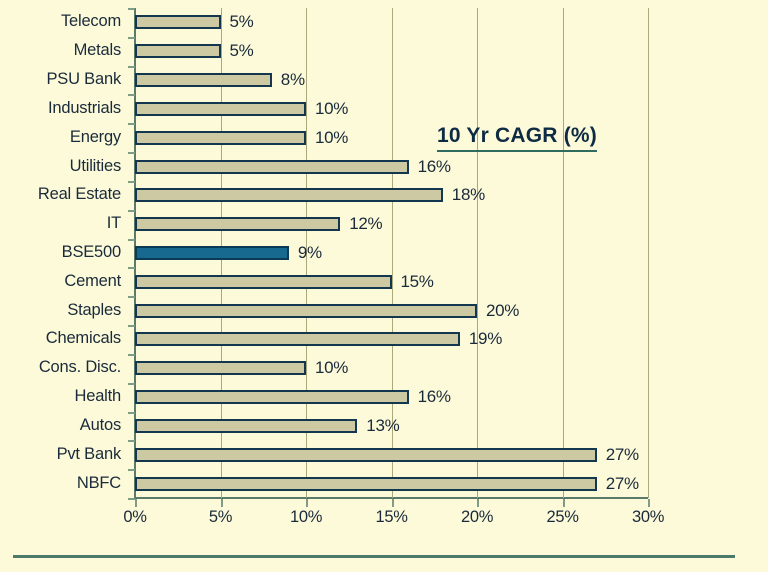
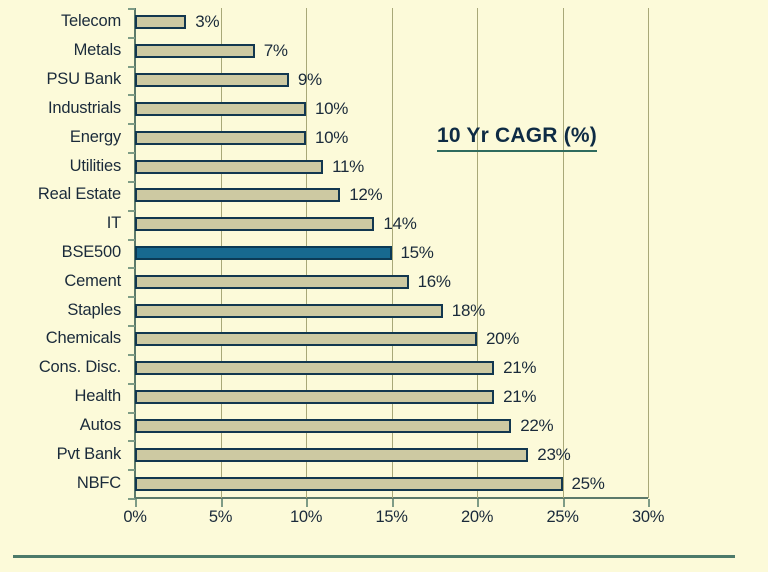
Telecom: 5% -> 3%
Metals: 5% -> 7%
PSU Bank: 8% -> 9%
Utilities: 16% -> 11%
Real Estate: 18% -> 12%
IT: 12% -> 14%
BSE500: 9% -> 15%
Cement: 15% -> 16%
Staples: 20% -> 18%
Chemicals: 19% -> 20%
Cons. Disc.: 10% -> 21%
Health: 16% -> 21%
Autos: 13% -> 22%
Pvt Bank: 27% -> 23%
NBFC: 27% -> 25%
